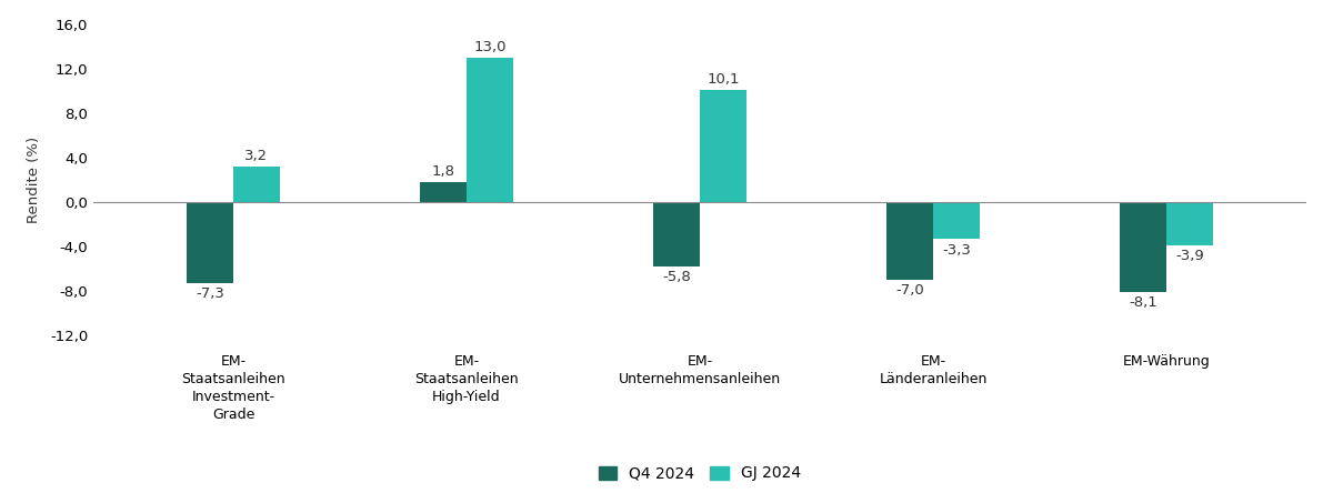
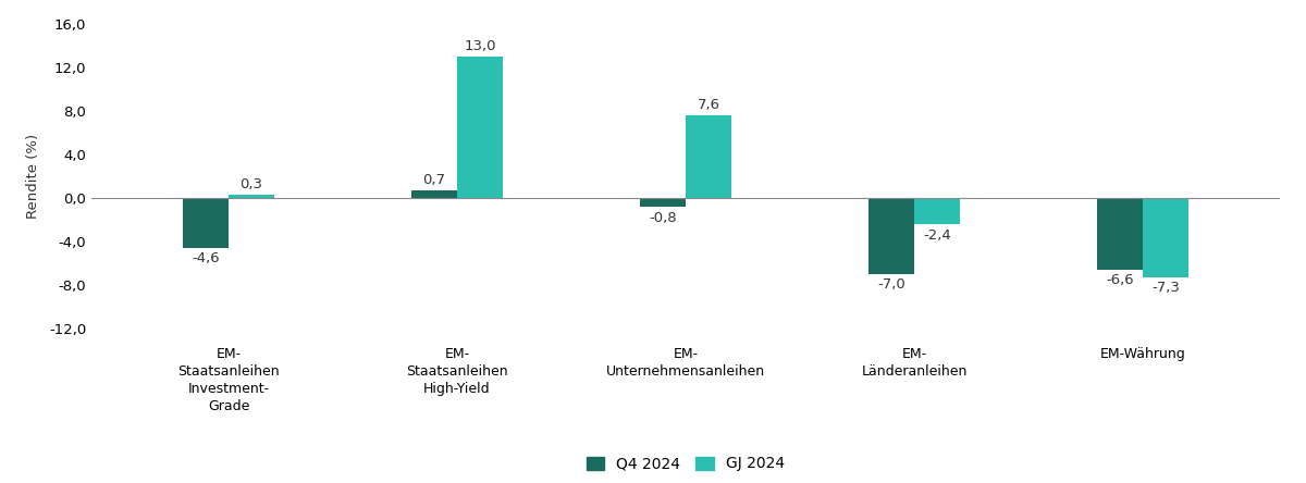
Q4 2024/EM- Staatsanleihen Investment- Grade: -7,3 -> -4,6
GJ 2024/EM- Staatsanleihen Investment- Grade: 3,2 -> 0,3
Q4 2024/EM- Staatsanleihen High-Yield: 1,8 -> 0,7
Q4 2024/EM- Unternehmensanleihen: -5,8 -> -0,8
GJ 2024/EM- Unternehmensanleihen: 10,1 -> 7,6
GJ 2024/EM- Länderanleihen: -3,3 -> -2,4
Q4 2024/EM-Währung: -8,1 -> -6,6
GJ 2024/EM-Währung: -3,9 -> -7,3
